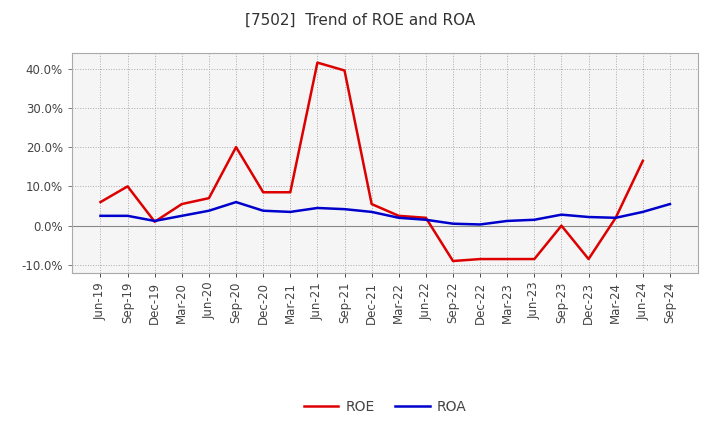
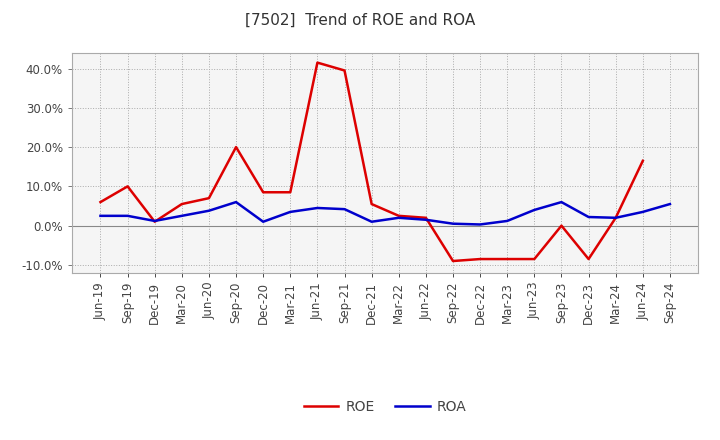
ROA/Dec-20: 3.8% -> 1.0%
ROA/Dec-21: 3.5% -> 1.0%
ROA/Jun-23: 1.5% -> 4.0%
ROA/Sep-23: 2.8% -> 6.0%
